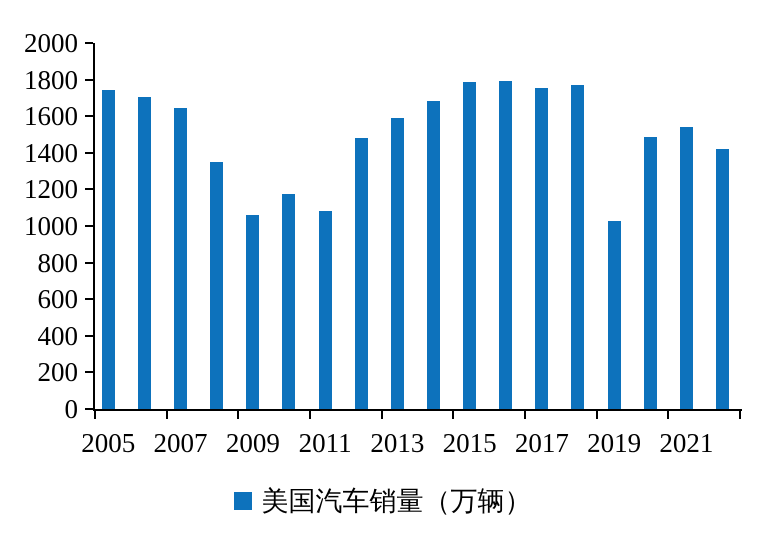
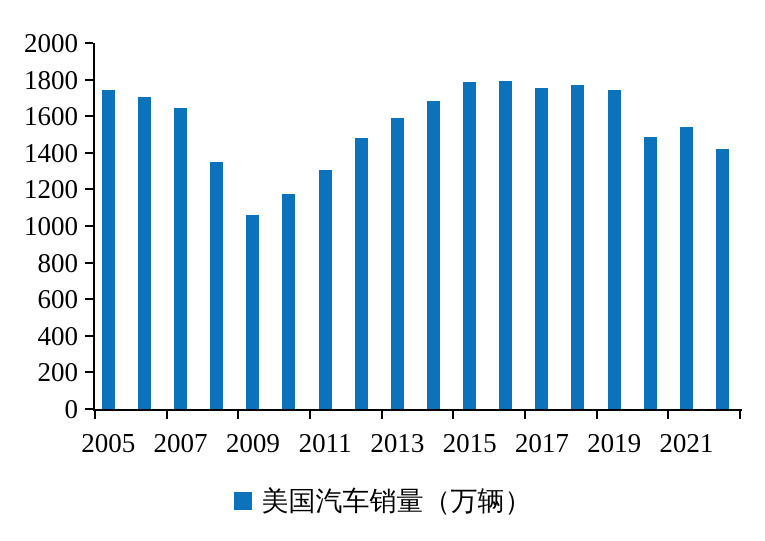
2011: 1080 -> 1300
2019: 1030 -> 1740
